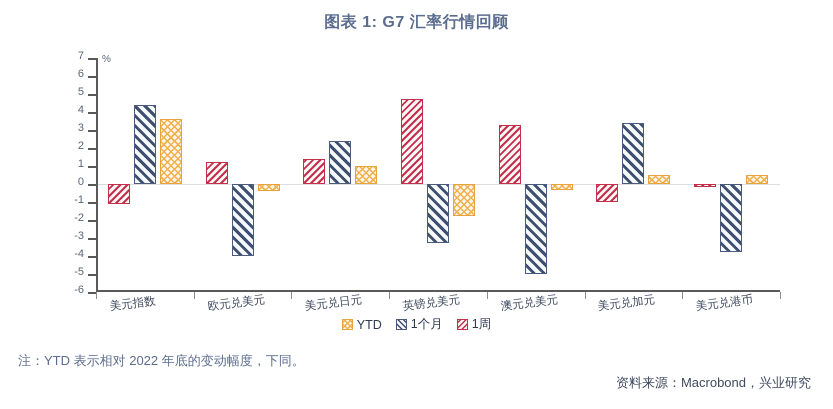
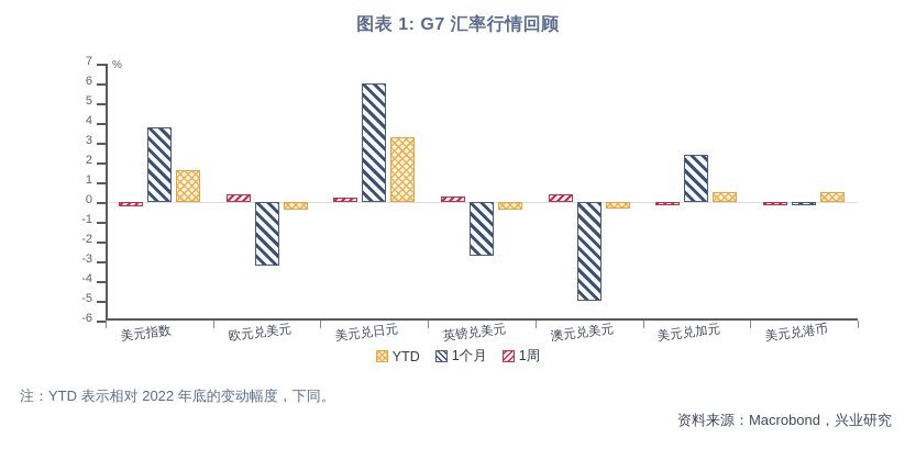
1周/美元指数: -1.1 -> -0.2
1个月/美元指数: 4.4 -> 3.8
YTD/美元指数: 3.6 -> 1.6
1周/欧元兑美元: 1.2 -> 0.4
1个月/欧元兑美元: -4.0 -> -3.2
1周/美元兑日元: 1.4 -> 0.2
1个月/美元兑日元: 2.4 -> 6.0
YTD/美元兑日元: 1.0 -> 3.3
1周/英镑兑美元: 4.7 -> 0.3
1个月/英镑兑美元: -3.3 -> -2.7
YTD/英镑兑美元: -1.8 -> -0.4
1周/澳元兑美元: 3.3 -> 0.4
1周/美元兑加元: -1.0 -> -0.1
1个月/美元兑加元: 3.4 -> 2.4
1个月/美元兑港币: -3.8 -> -0.1
